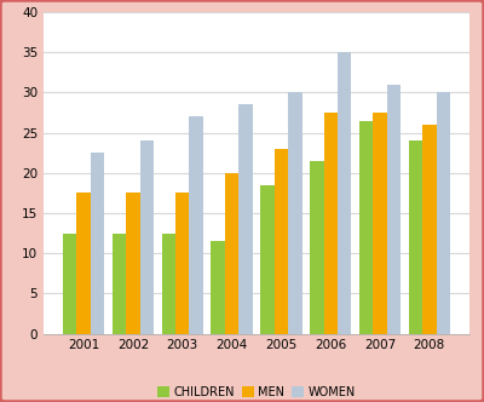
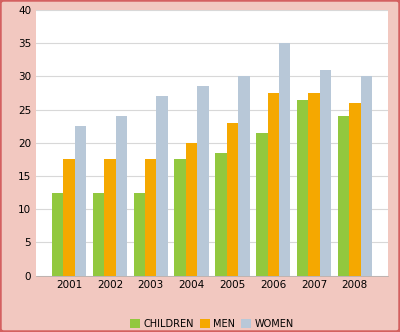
CHILDREN/2004: 11.6 -> 17.5
